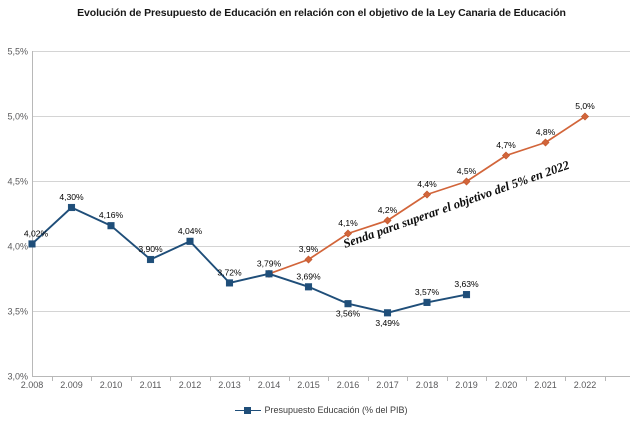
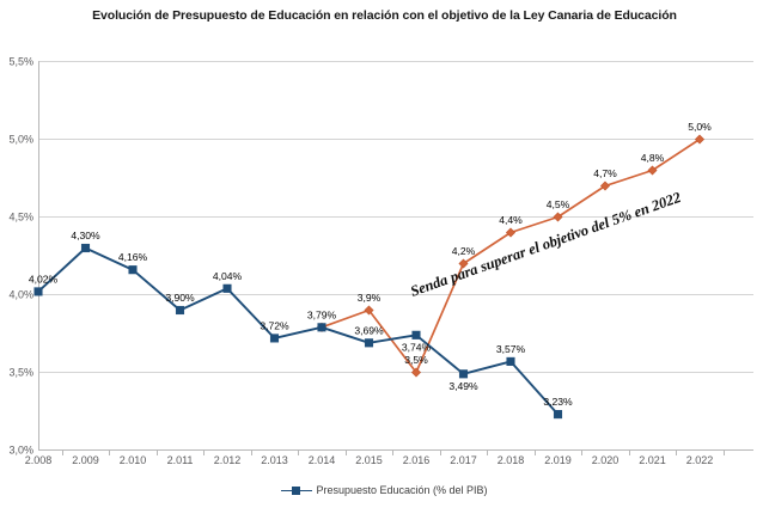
Presupuesto Educación (% del PIB)/2.016: 3,56% -> 3,74%
Senda para superar el objetivo del 5% en 2022/2.016: 4,1% -> 3,5%
Presupuesto Educación (% del PIB)/2.019: 3,63% -> 3,23%
